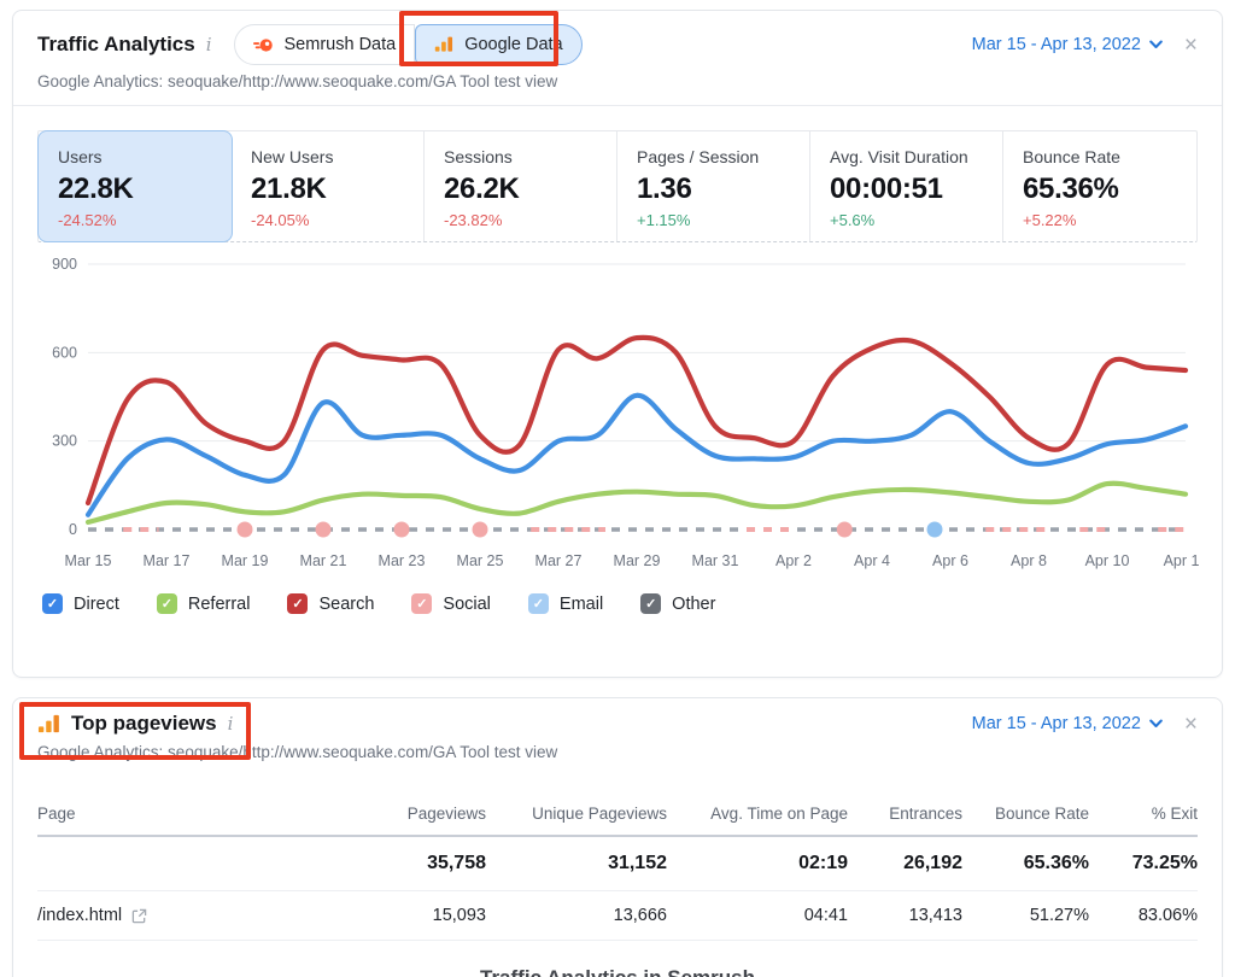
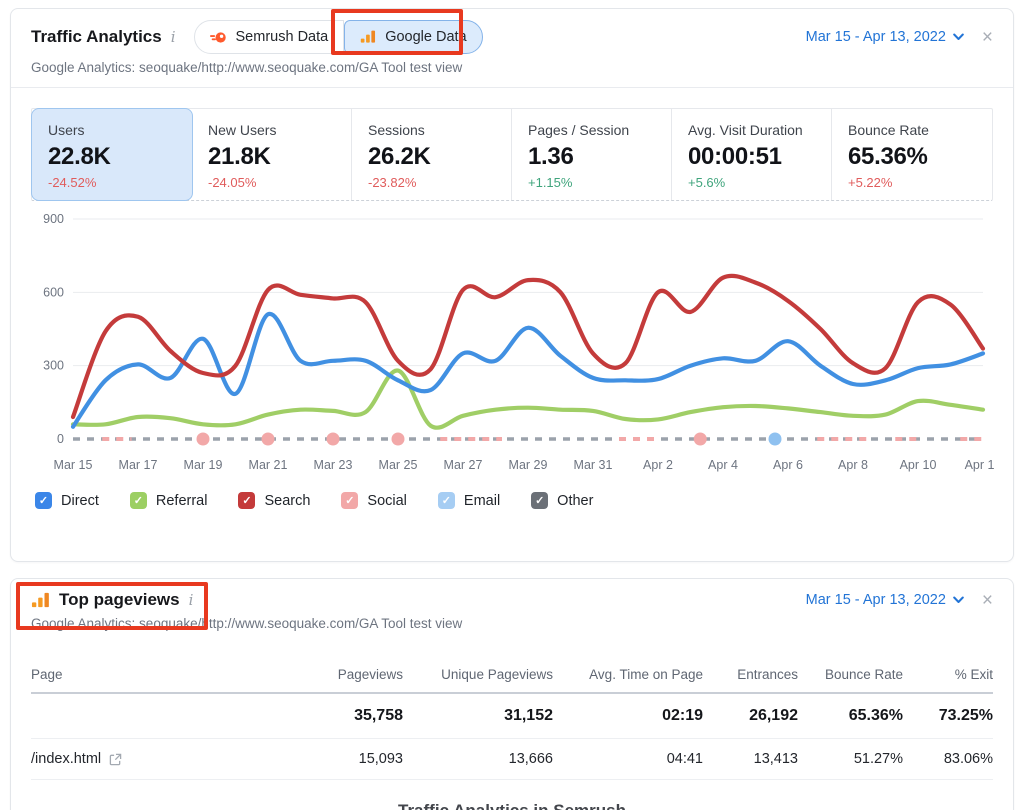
Referral/Mar 15: 20 -> 60
Search/Mar 19: 300 -> 270
Direct/Mar 19: 180 -> 410
Direct/Mar 21: 430 -> 510
Referral/Mar 25: 70 -> 280
Direct/Mar 27: 300 -> 350
Search/Apr 2: 300 -> 600
Search/Apr 4: 620 -> 660
Direct/Apr 4: 300 -> 330
Search/Apr 12: 540 -> 370
